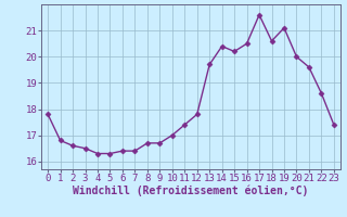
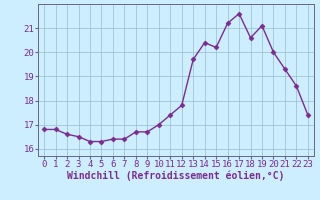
0: 17.8 -> 16.8
16: 20.5 -> 21.2
21: 19.6 -> 19.3
